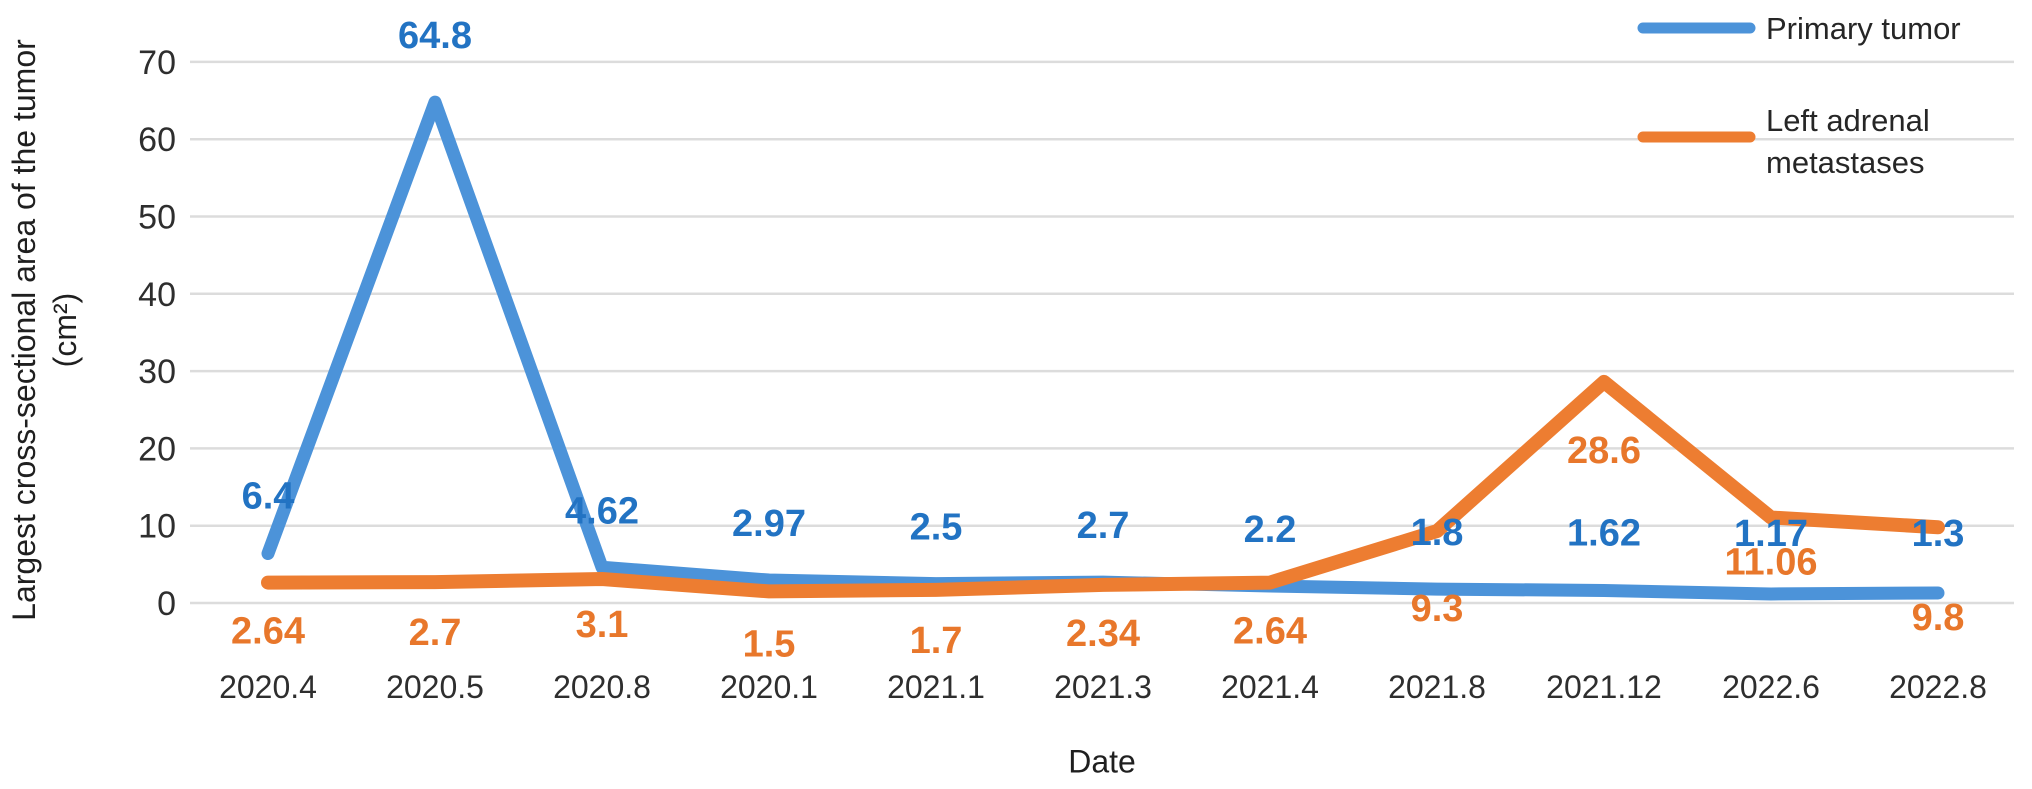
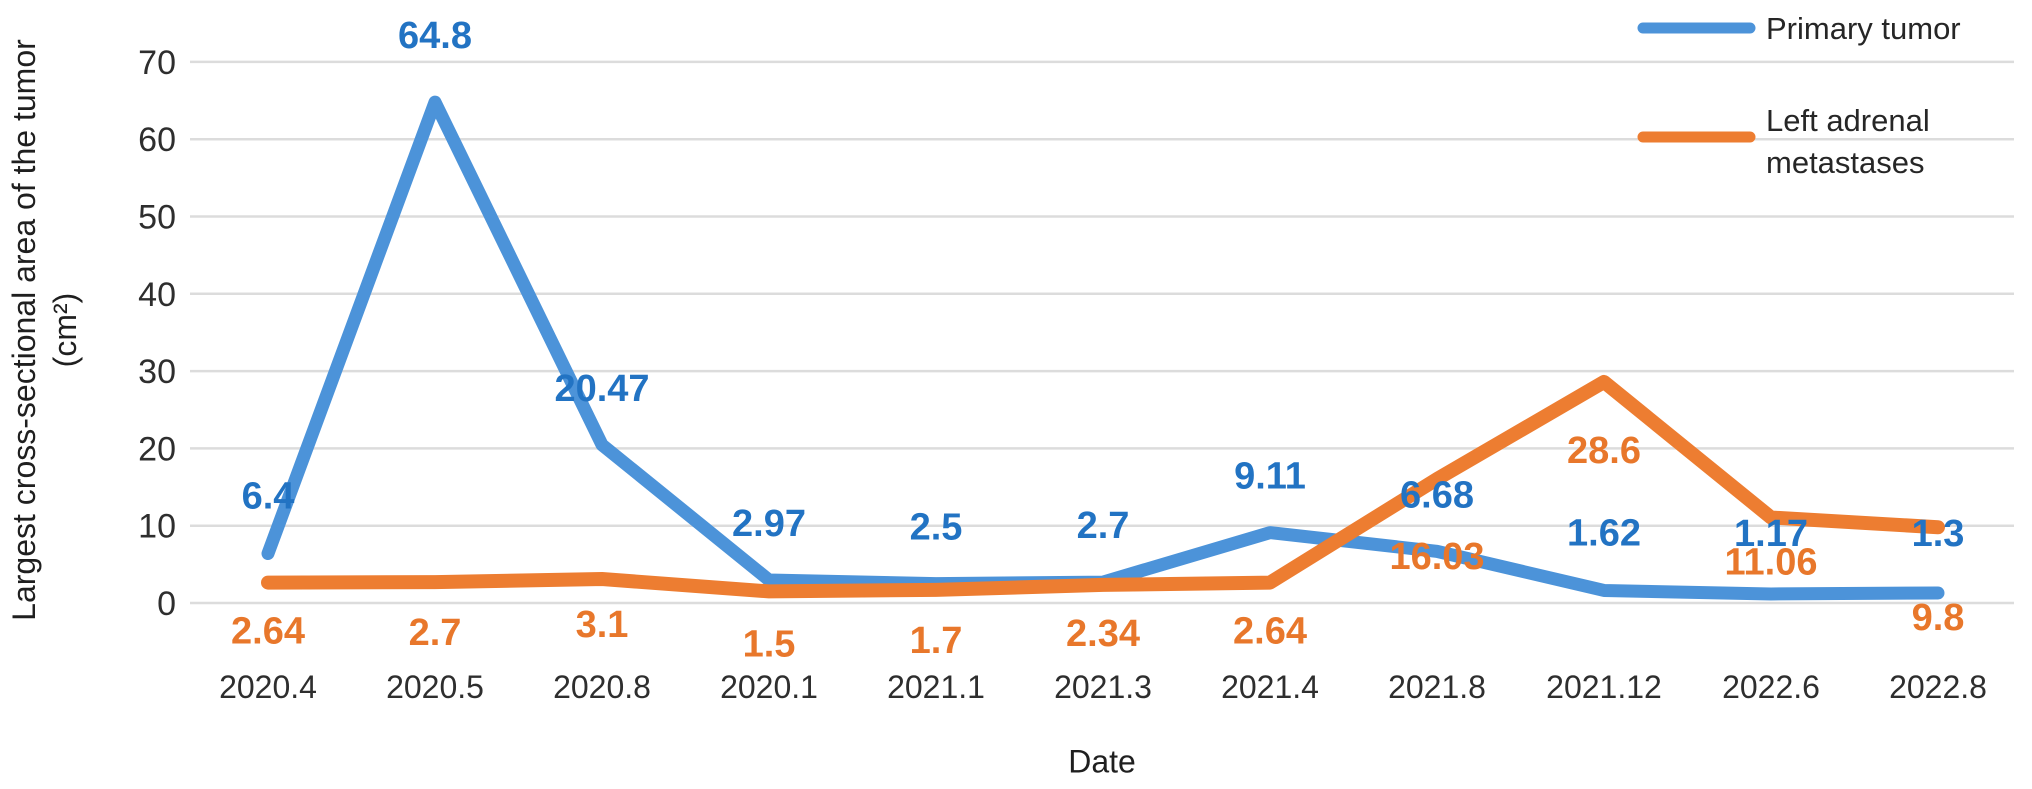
Primary tumor/2020.8: 4.62 -> 20.47
Primary tumor/2021.4: 2.2 -> 9.11
Primary tumor/2021.8: 1.8 -> 6.68
Left adrenal metastases/2021.8: 9.3 -> 16.03
